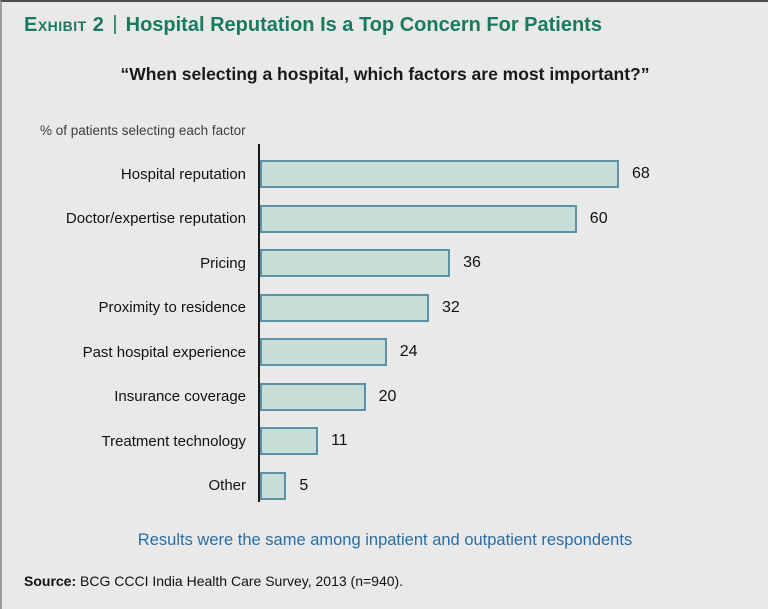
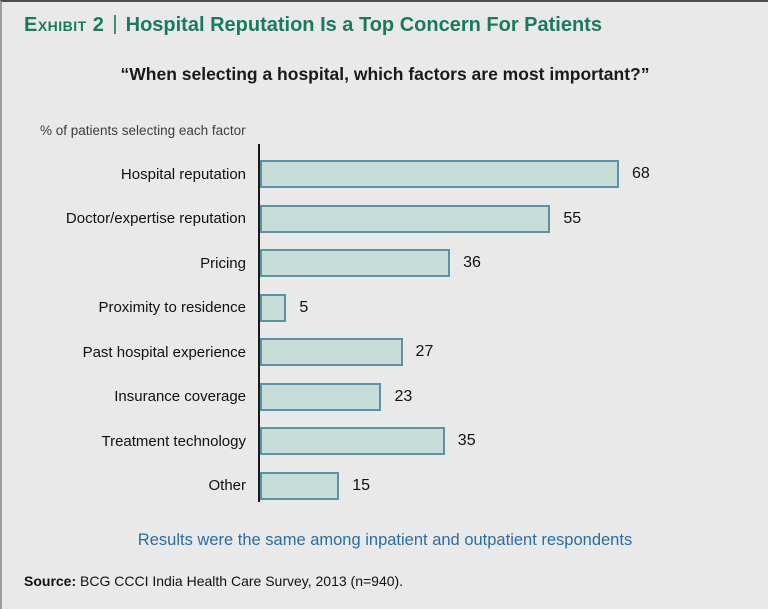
Doctor/expertise reputation: 60 -> 55
Proximity to residence: 32 -> 5
Past hospital experience: 24 -> 27
Insurance coverage: 20 -> 23
Treatment technology: 11 -> 35
Other: 5 -> 15
